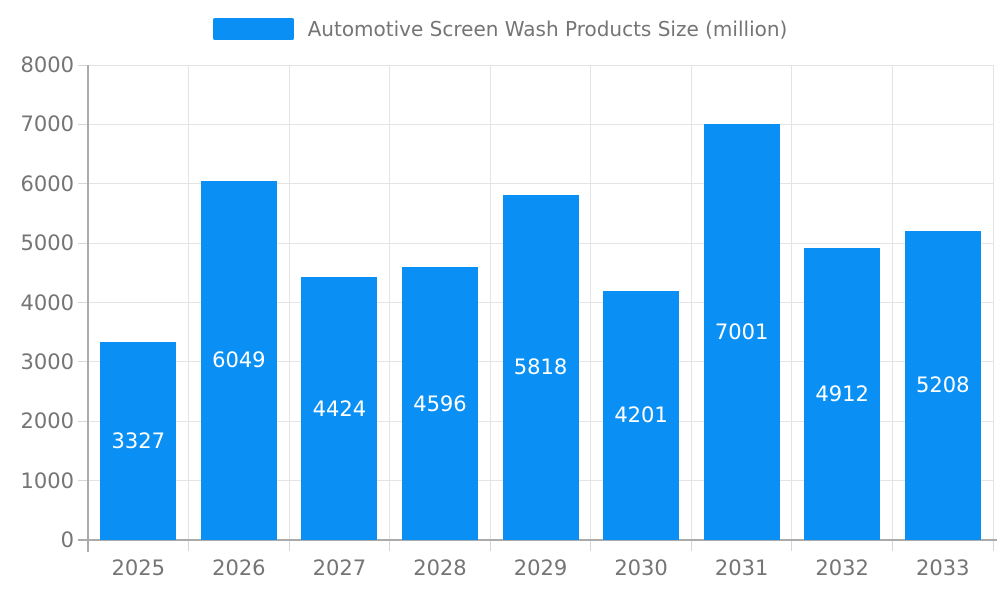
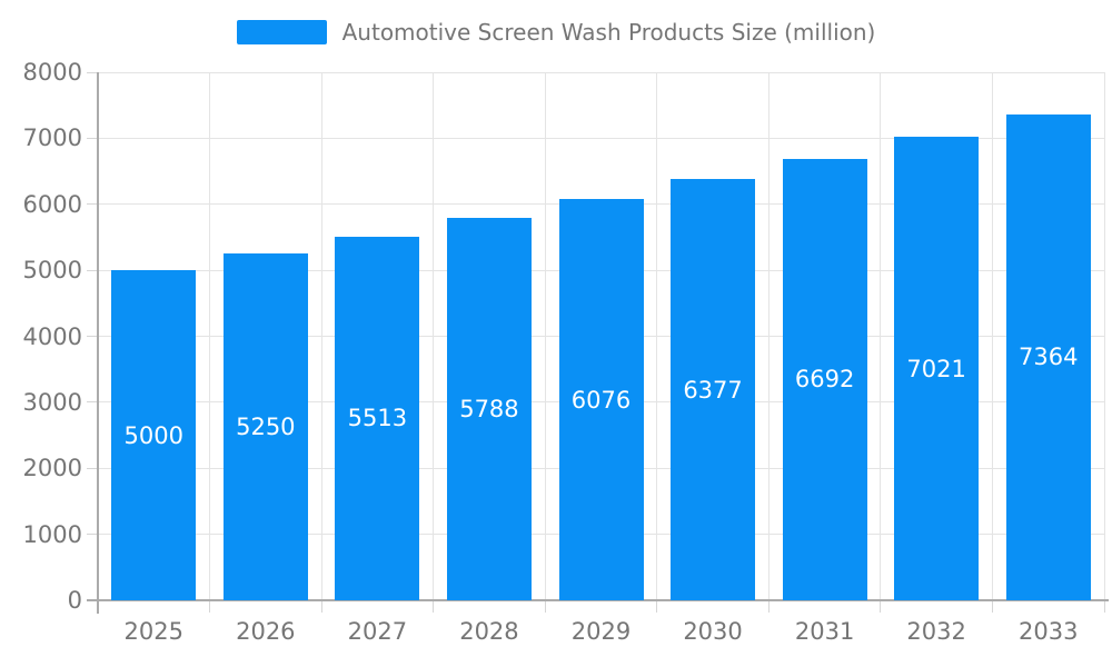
2025: 3327 -> 5000
2026: 6049 -> 5250
2027: 4424 -> 5513
2028: 4596 -> 5788
2029: 5818 -> 6076
2030: 4201 -> 6377
2031: 7001 -> 6692
2032: 4912 -> 7021
2033: 5208 -> 7364
